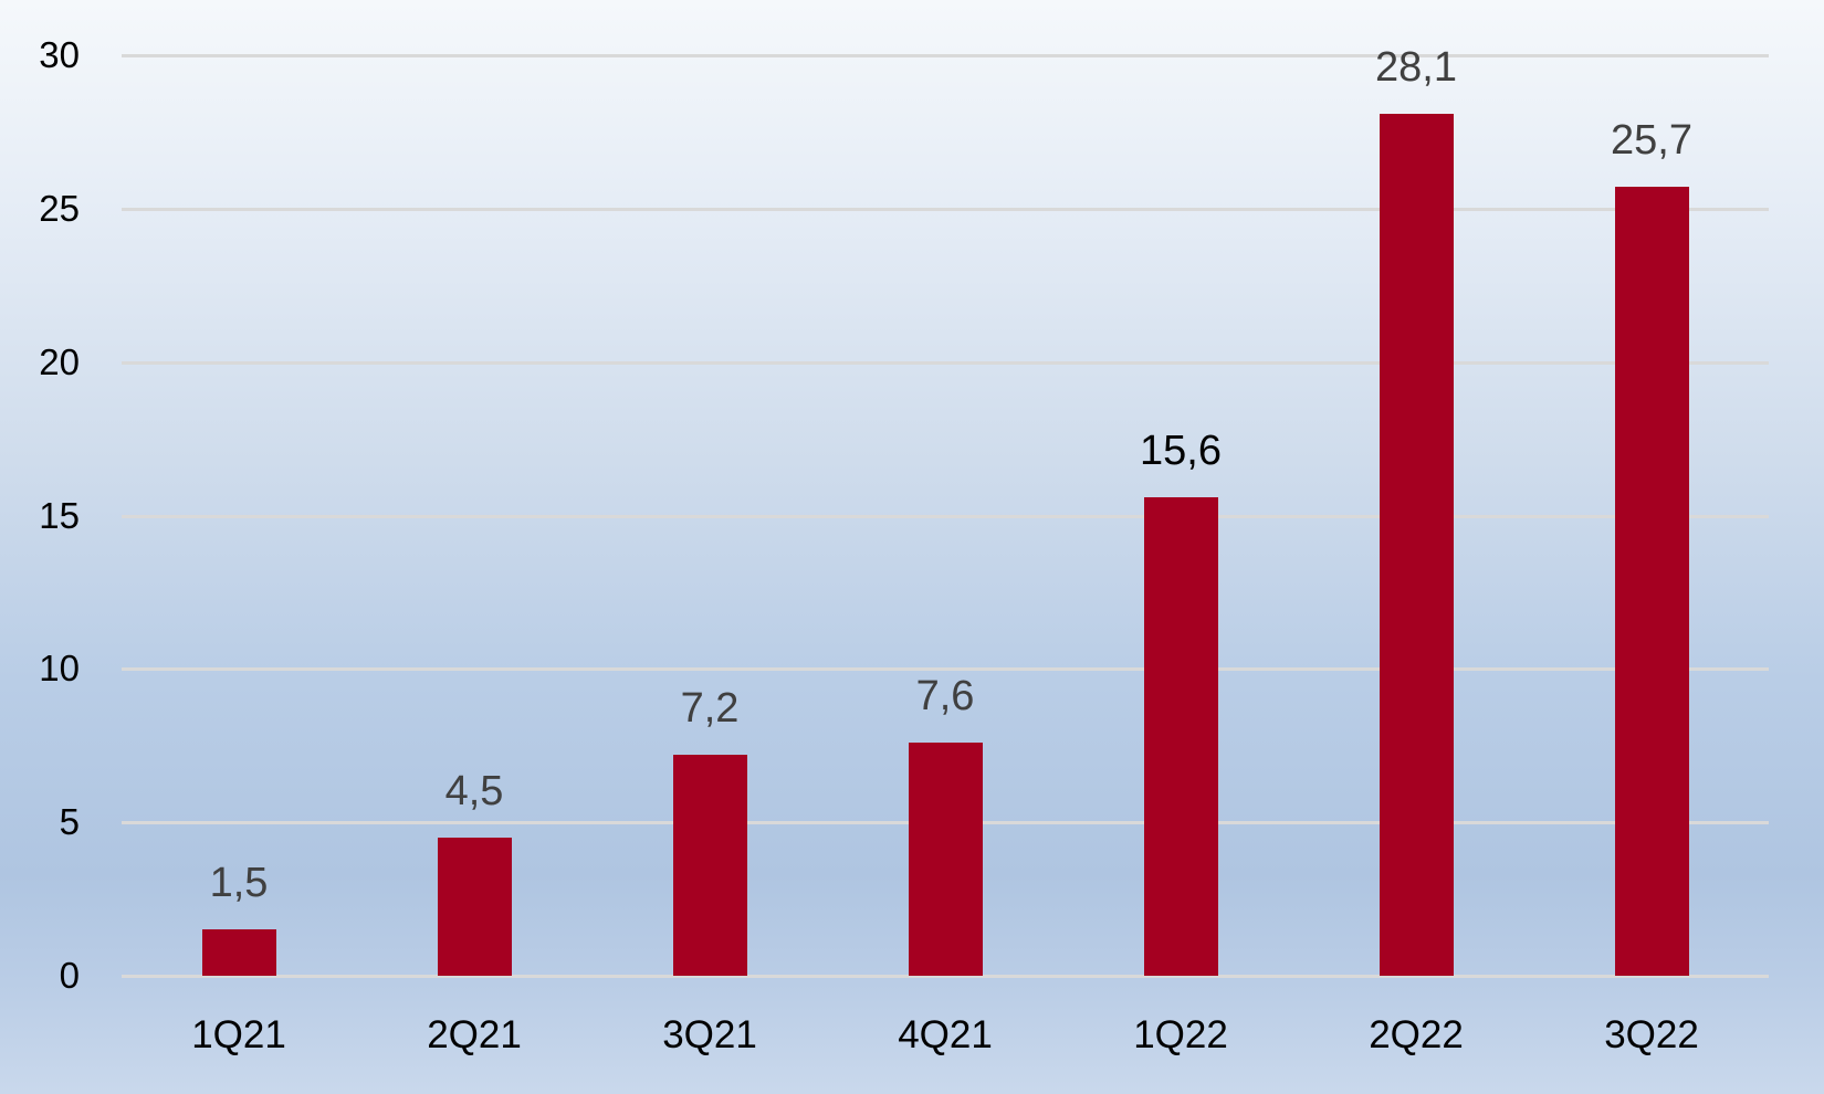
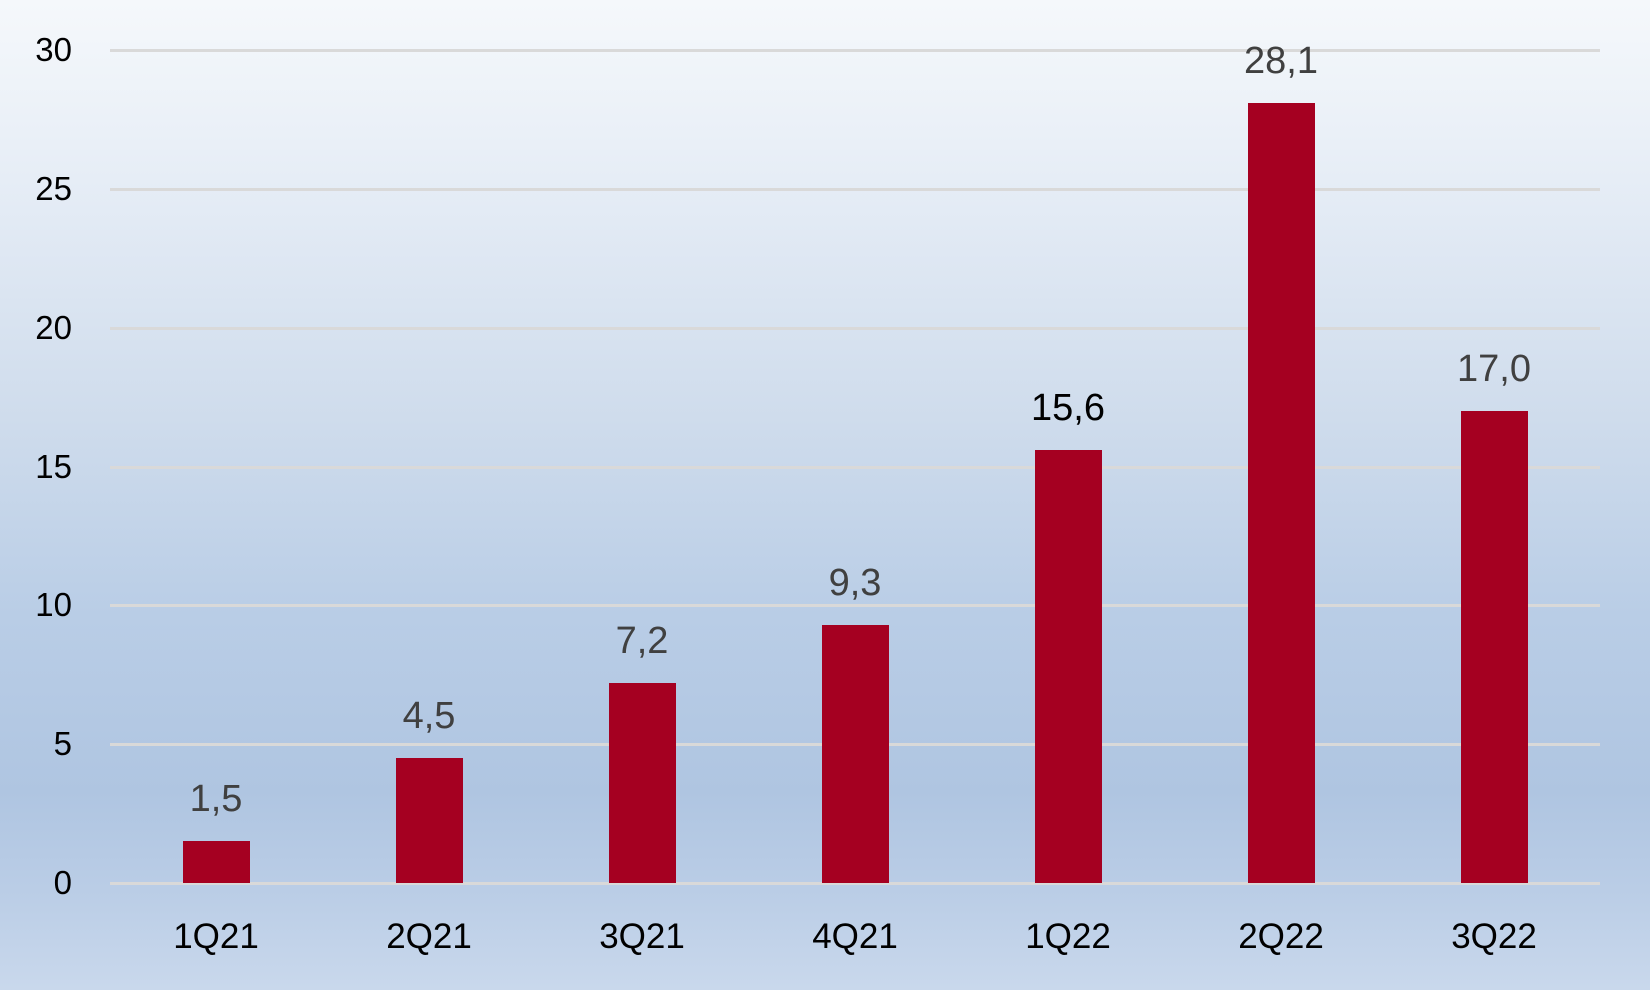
4Q21: 7,6 -> 9,3
3Q22: 25,7 -> 17,0
